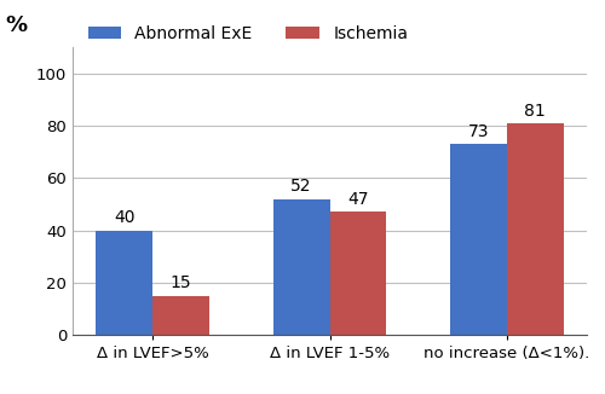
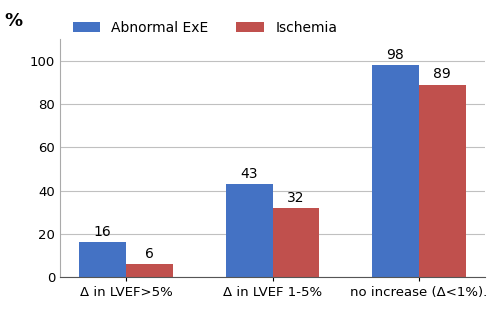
Abnormal ExE/Δ in LVEF>5%: 40 -> 16
Ischemia/Δ in LVEF>5%: 15 -> 6
Abnormal ExE/Δ in LVEF 1-5%: 52 -> 43
Ischemia/Δ in LVEF 1-5%: 47 -> 32
Abnormal ExE/no increase (Δ<1%).: 73 -> 98
Ischemia/no increase (Δ<1%).: 81 -> 89
